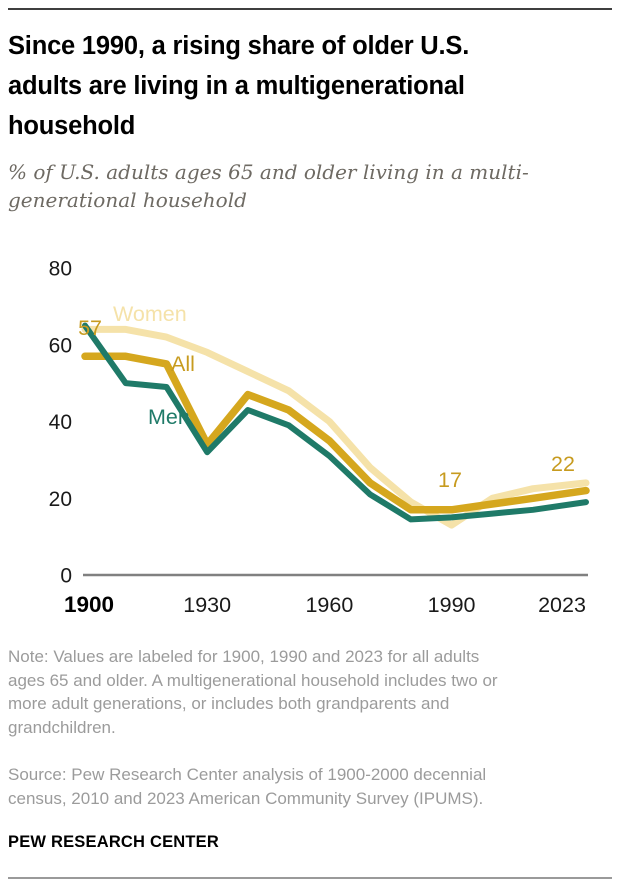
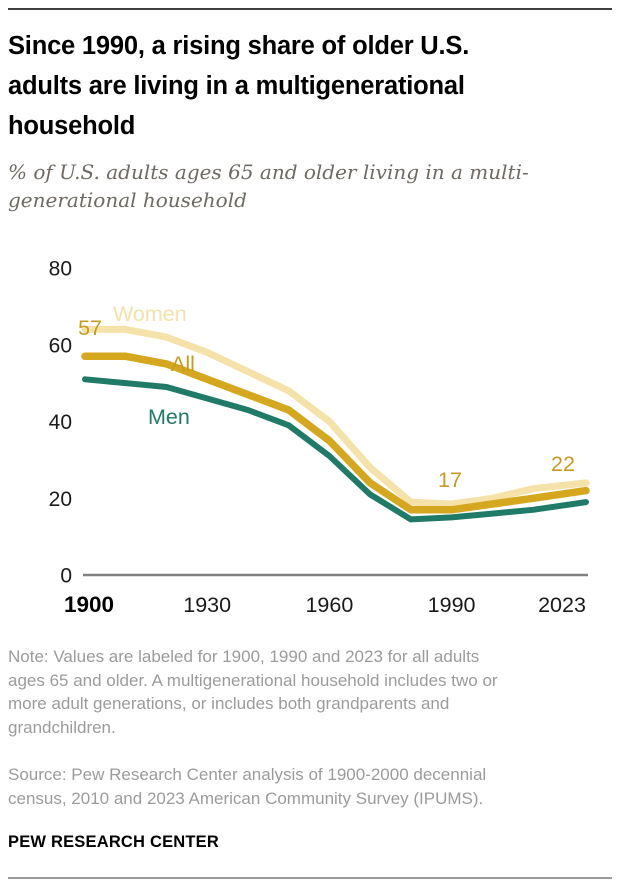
Men/1900: 65 -> 51
All/1930: 34 -> 51
Men/1930: 32 -> 46
Women/1990: 13 -> 18
